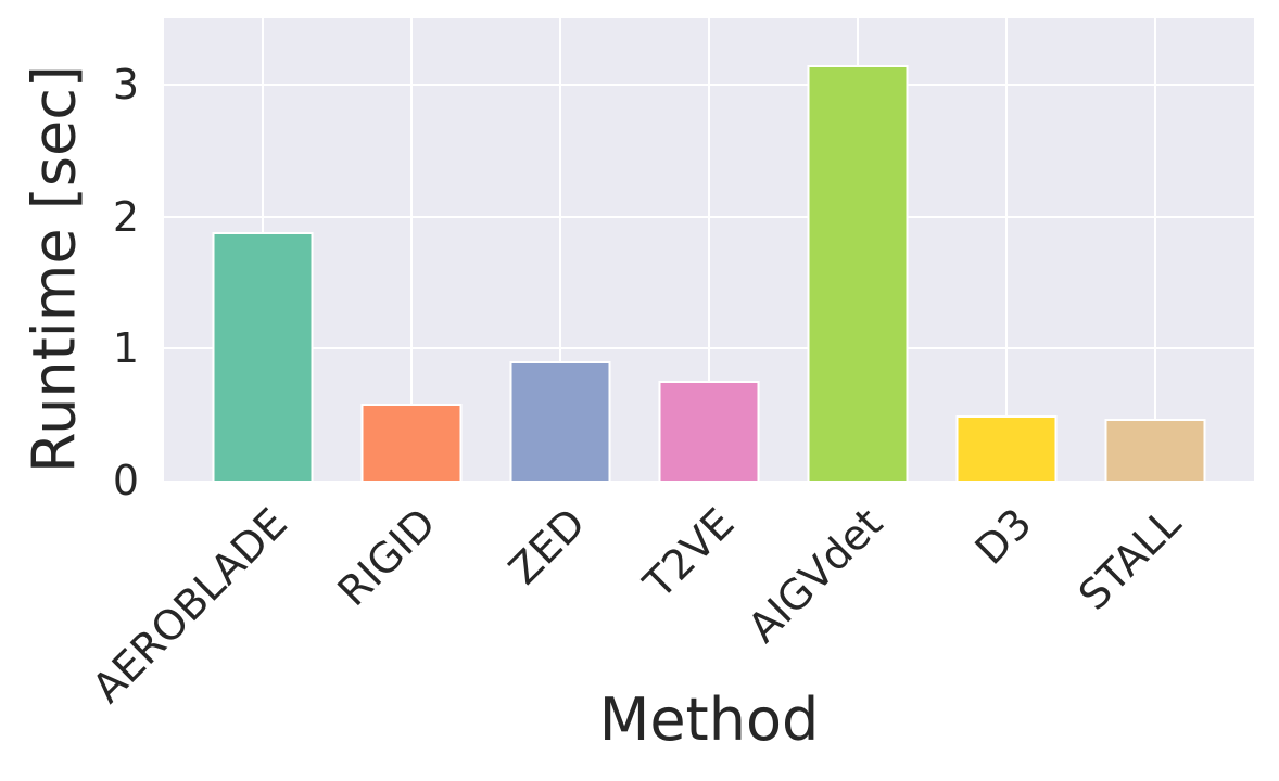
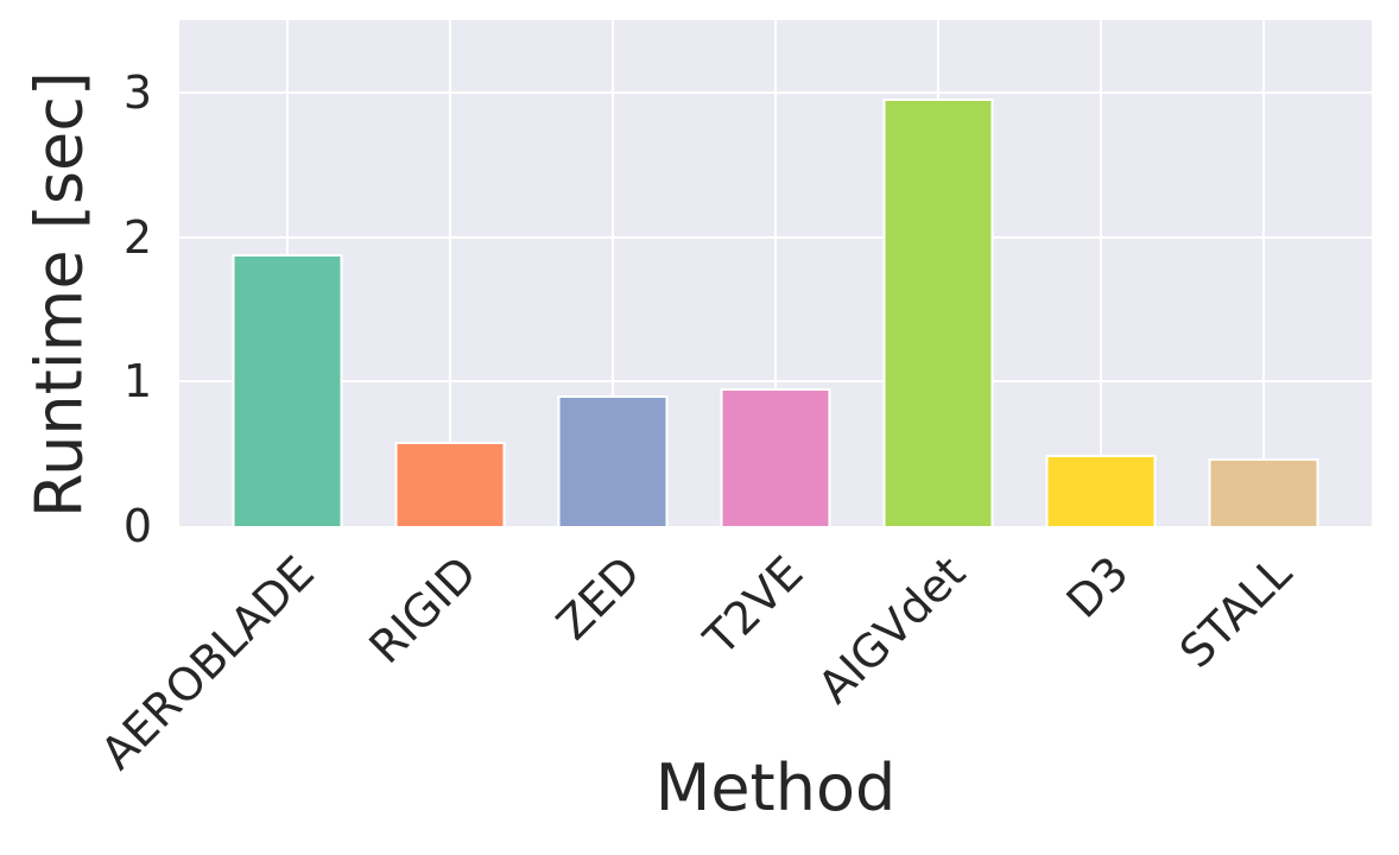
T2VE: 0.76 -> 0.95
AIGVdet: 3.15 -> 2.96
